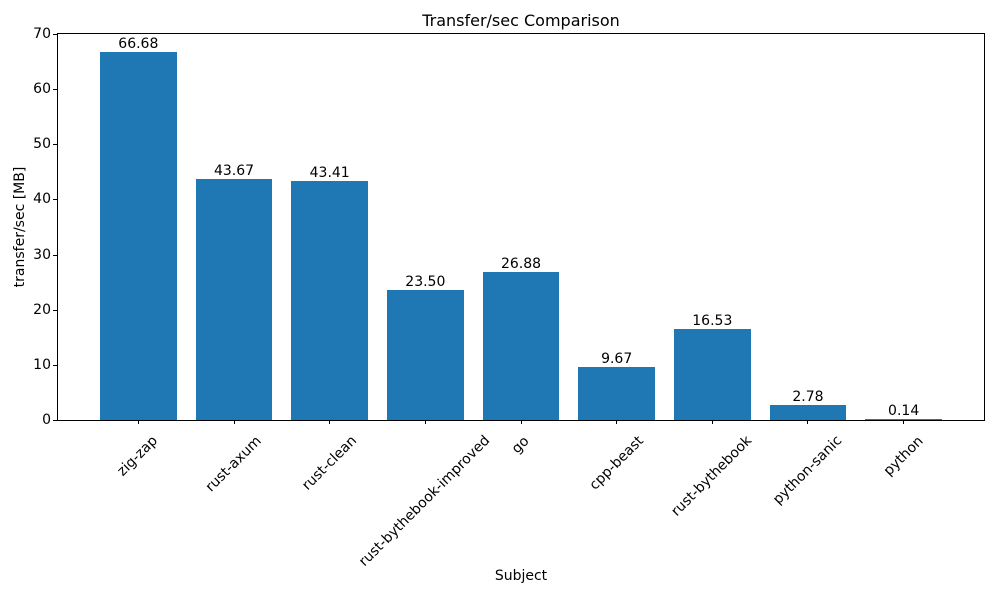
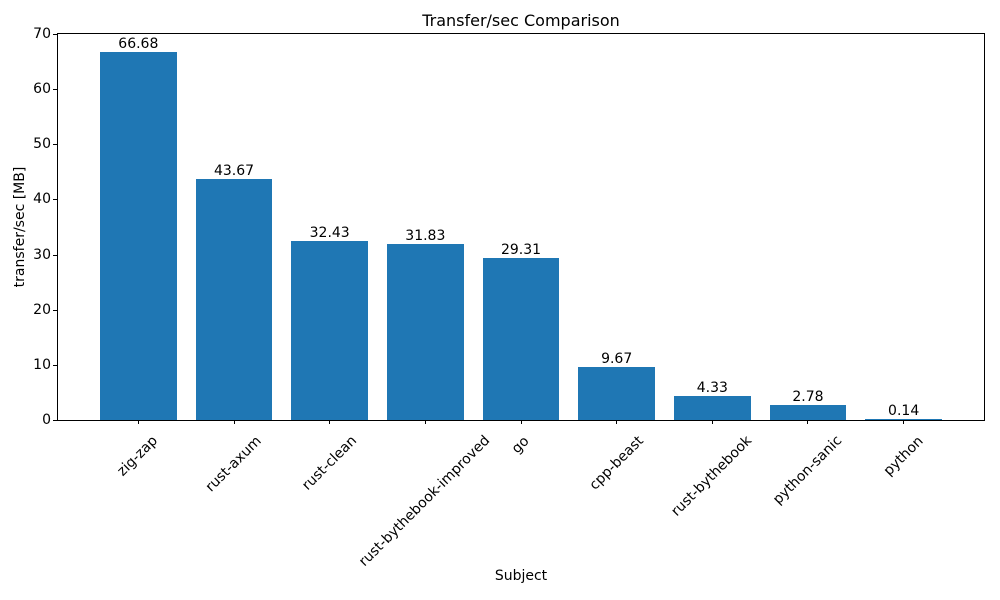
rust-clean: 43.41 -> 32.43
rust-bythebook-improved: 23.50 -> 31.83
go: 26.88 -> 29.31
rust-bythebook: 16.53 -> 4.33
